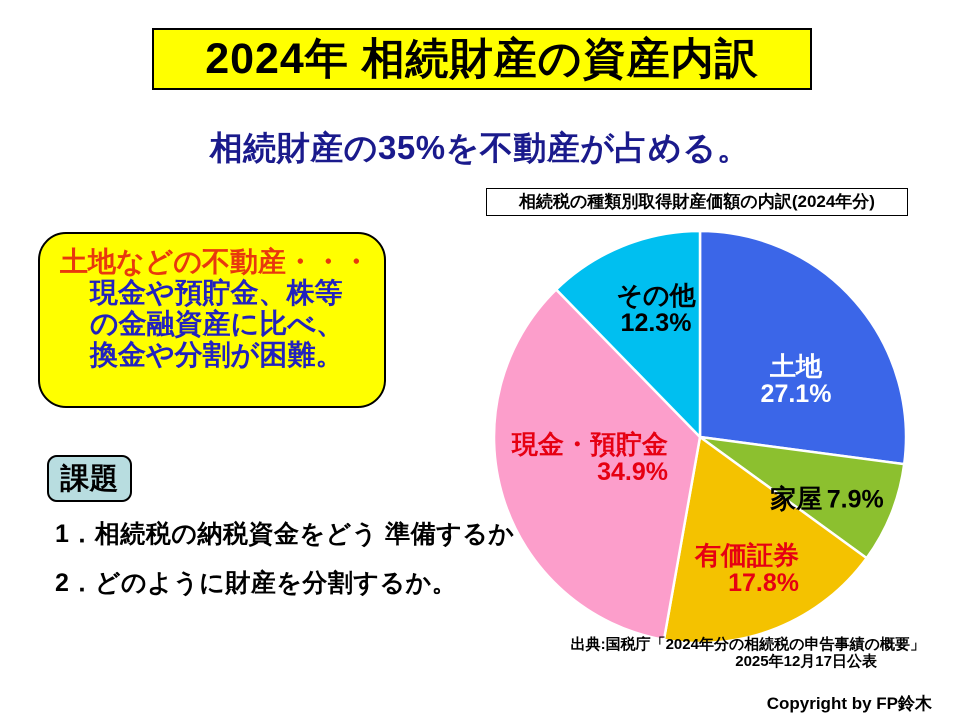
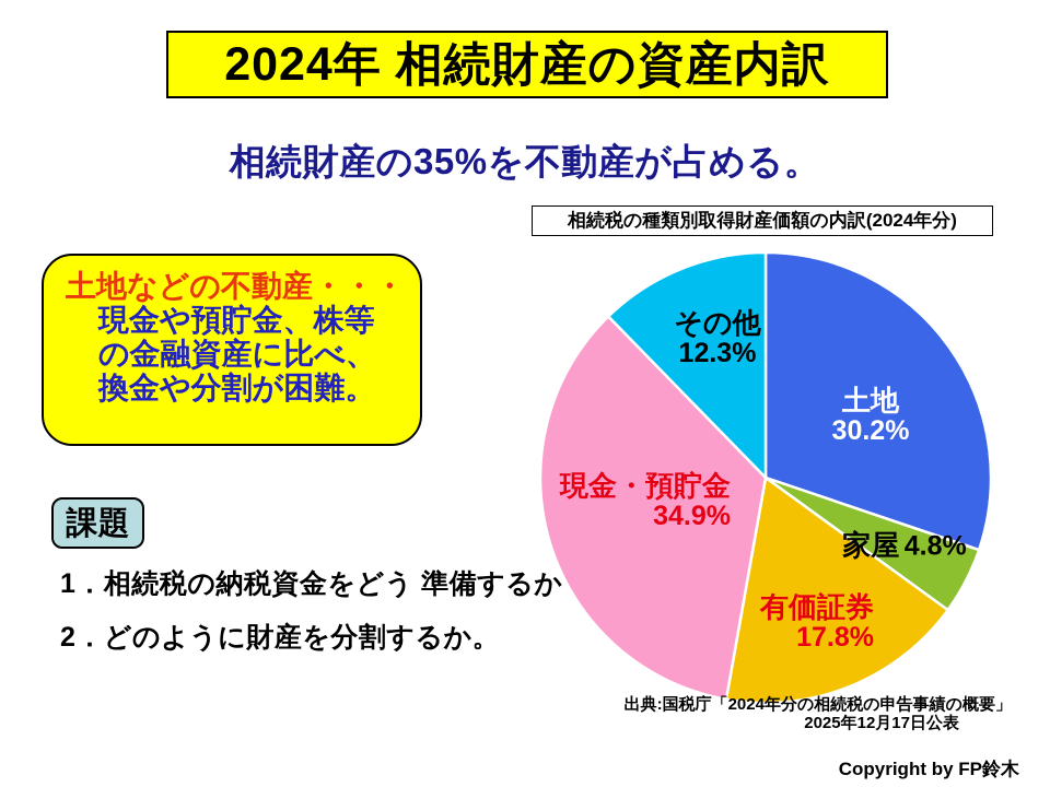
土地: 27.1% -> 30.2%
家屋: 7.9% -> 4.8%
